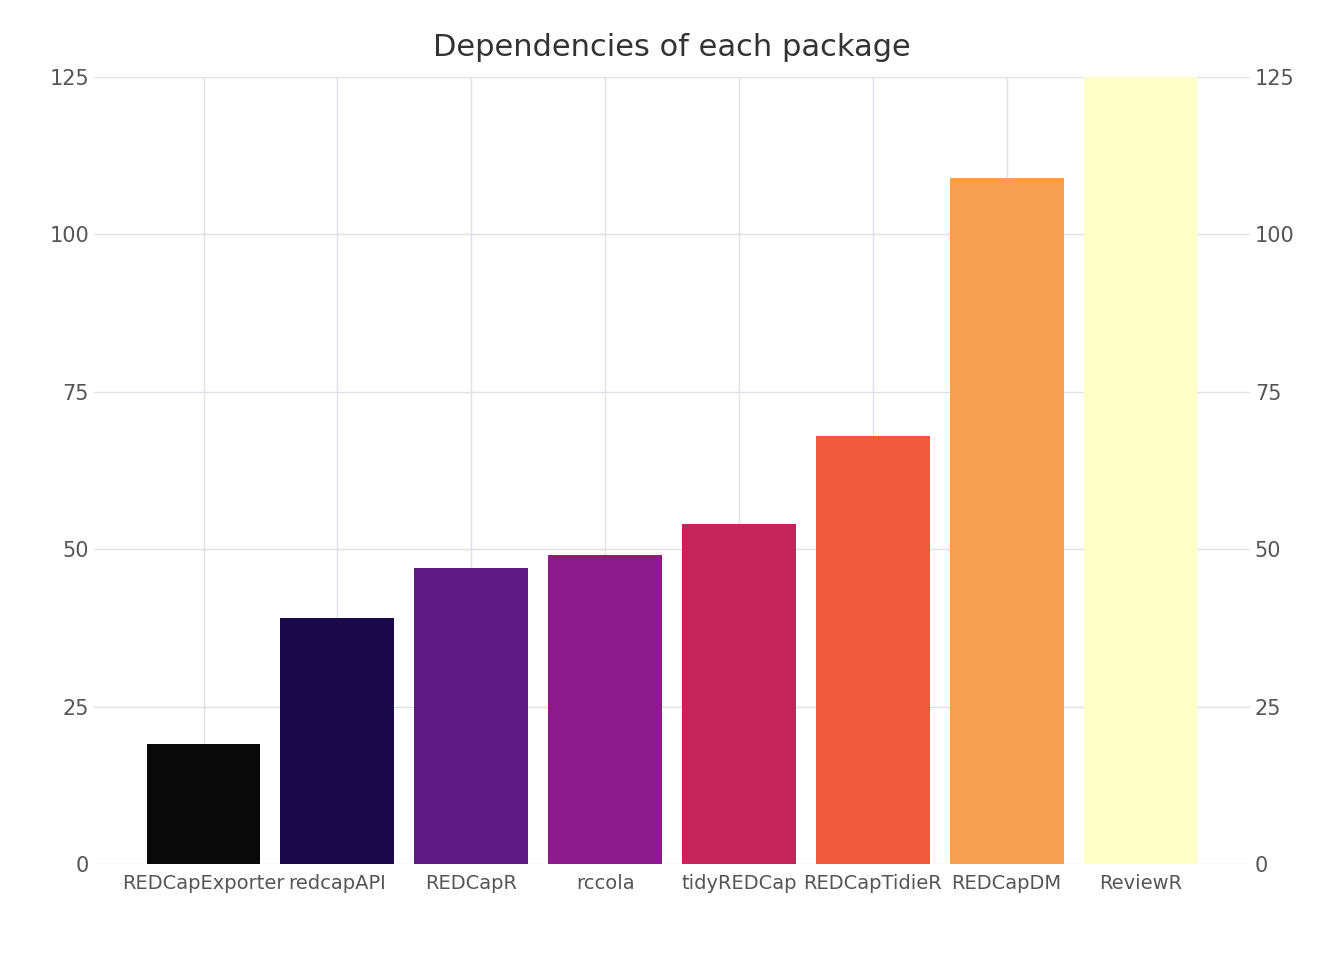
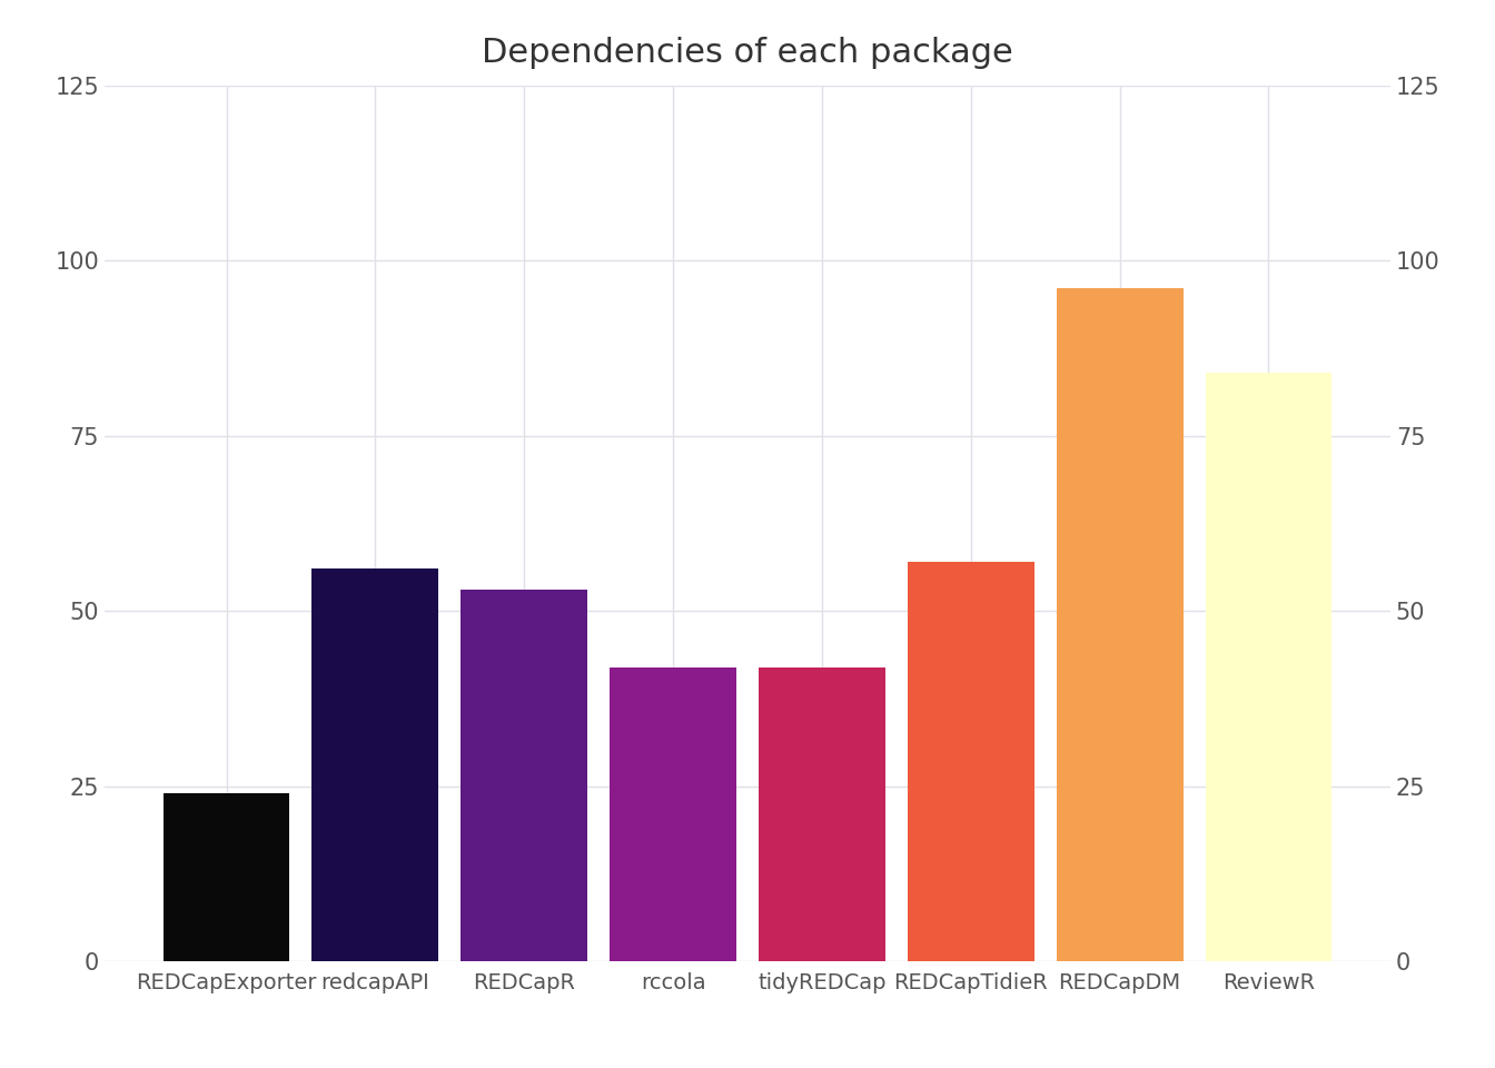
REDCapExporter: 19 -> 24
redcapAPI: 39 -> 56
REDCapR: 47 -> 53
rccola: 49 -> 42
tidyREDCap: 54 -> 42
REDCapTidieR: 68 -> 57
REDCapDM: 109 -> 96
ReviewR: 125 -> 84
